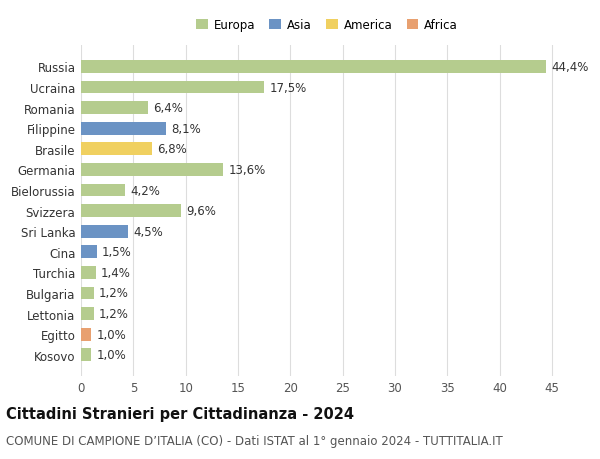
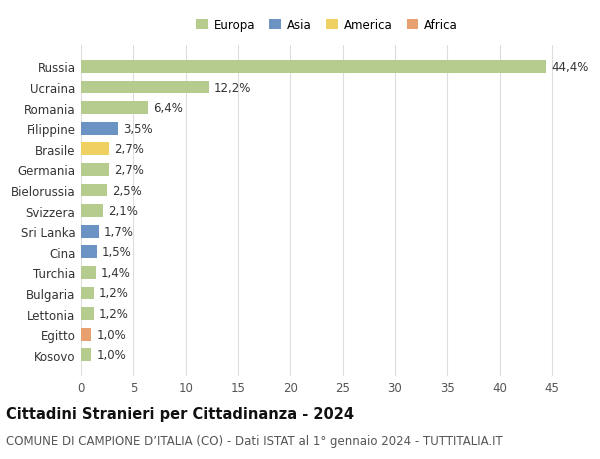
Ucraina: 17,5% -> 12,2%
Filippine: 8,1% -> 3,5%
Brasile: 6,8% -> 2,7%
Germania: 13,6% -> 2,7%
Bielorussia: 4,2% -> 2,5%
Svizzera: 9,6% -> 2,1%
Sri Lanka: 4,5% -> 1,7%
